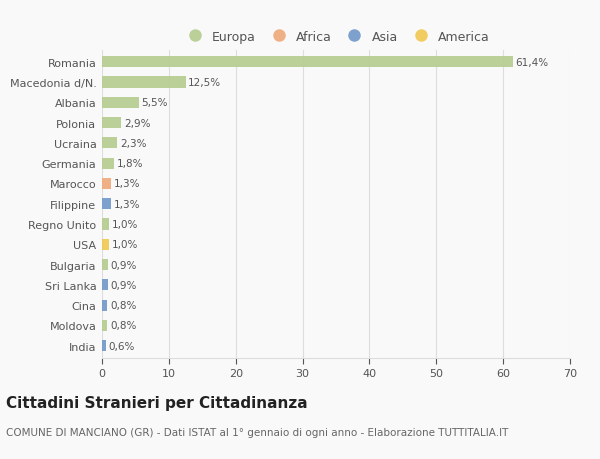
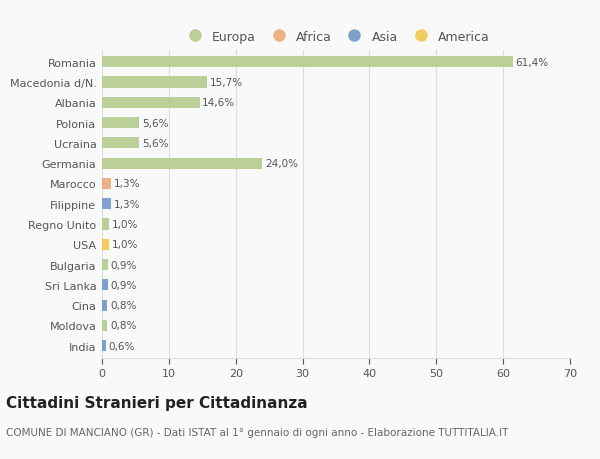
Macedonia d/N.: 12,5% -> 15,7%
Albania: 5,5% -> 14,6%
Polonia: 2,9% -> 5,6%
Ucraina: 2,3% -> 5,6%
Germania: 1,8% -> 24,0%
